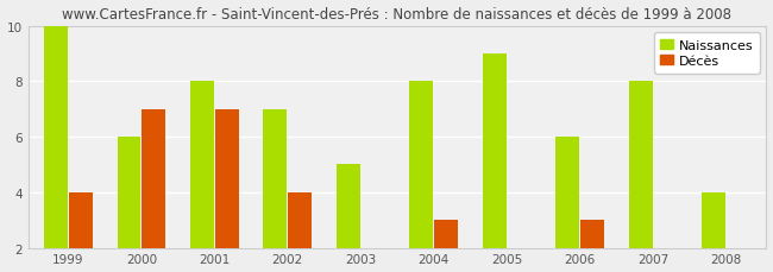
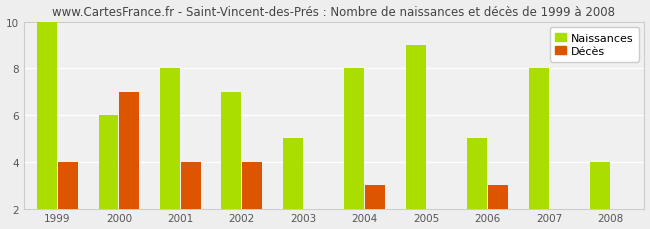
Décès/2001: 7 -> 4
Naissances/2006: 6 -> 5
